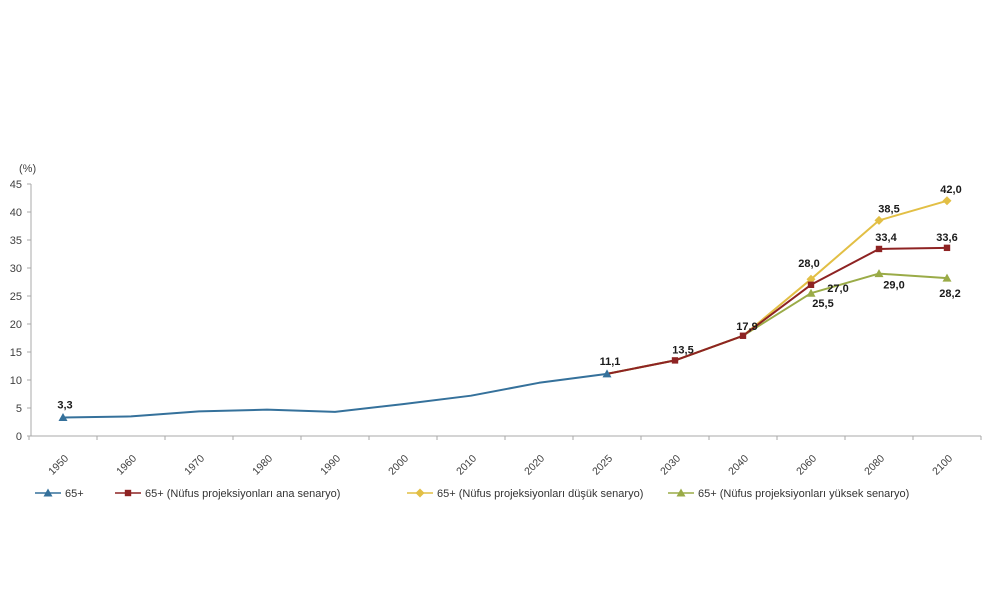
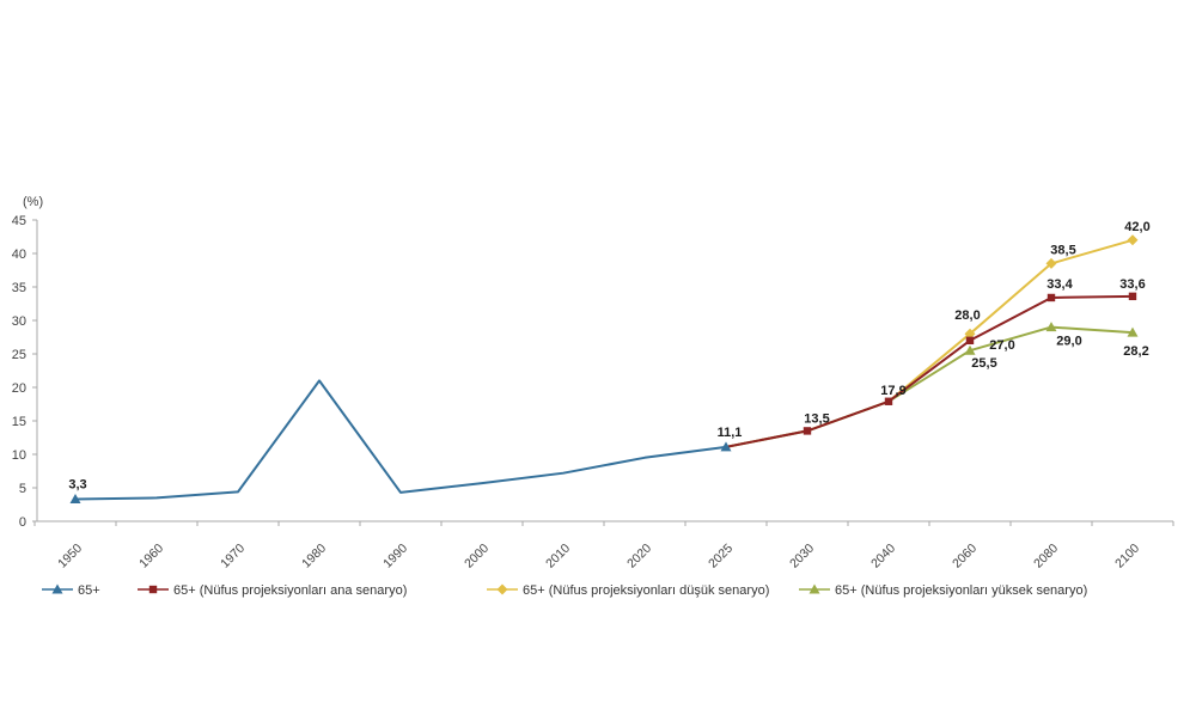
65+/1980: 5 -> 21
